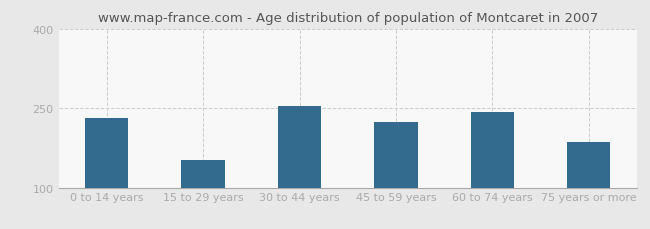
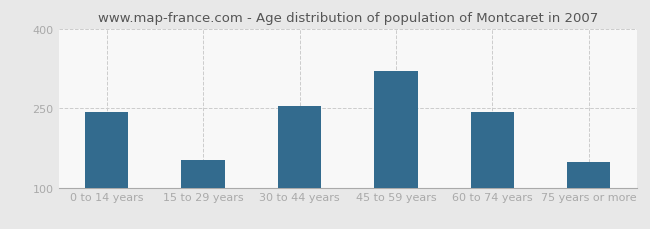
0 to 14 years: 232 -> 242
45 to 59 years: 224 -> 320
75 years or more: 186 -> 148
